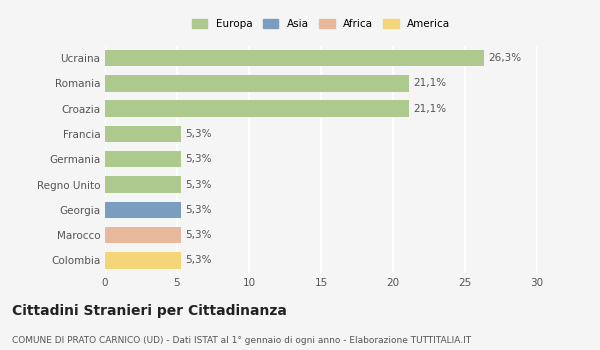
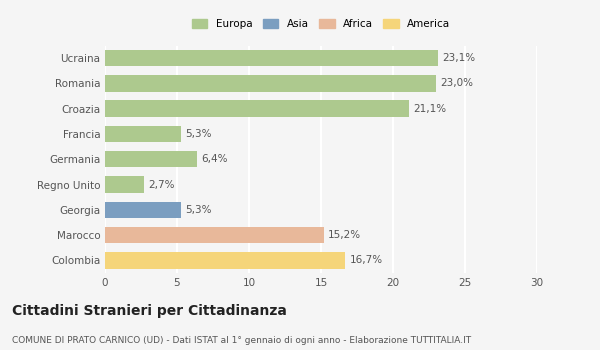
Ucraina: 26,3% -> 23,1%
Romania: 21,1% -> 23,0%
Germania: 5,3% -> 6,4%
Regno Unito: 5,3% -> 2,7%
Marocco: 5,3% -> 15,2%
Colombia: 5,3% -> 16,7%
